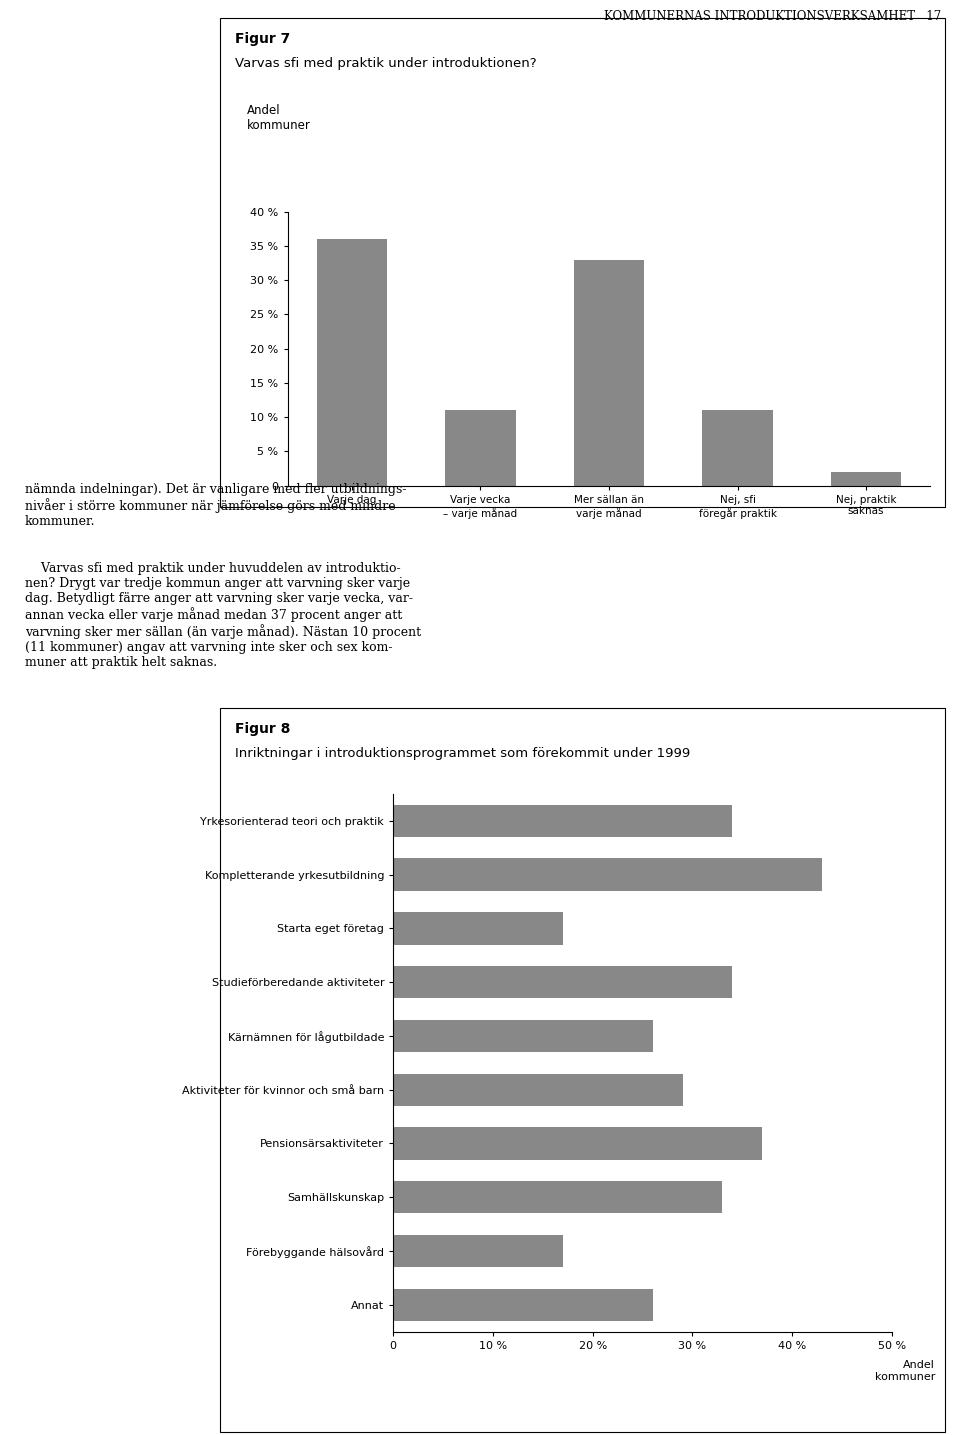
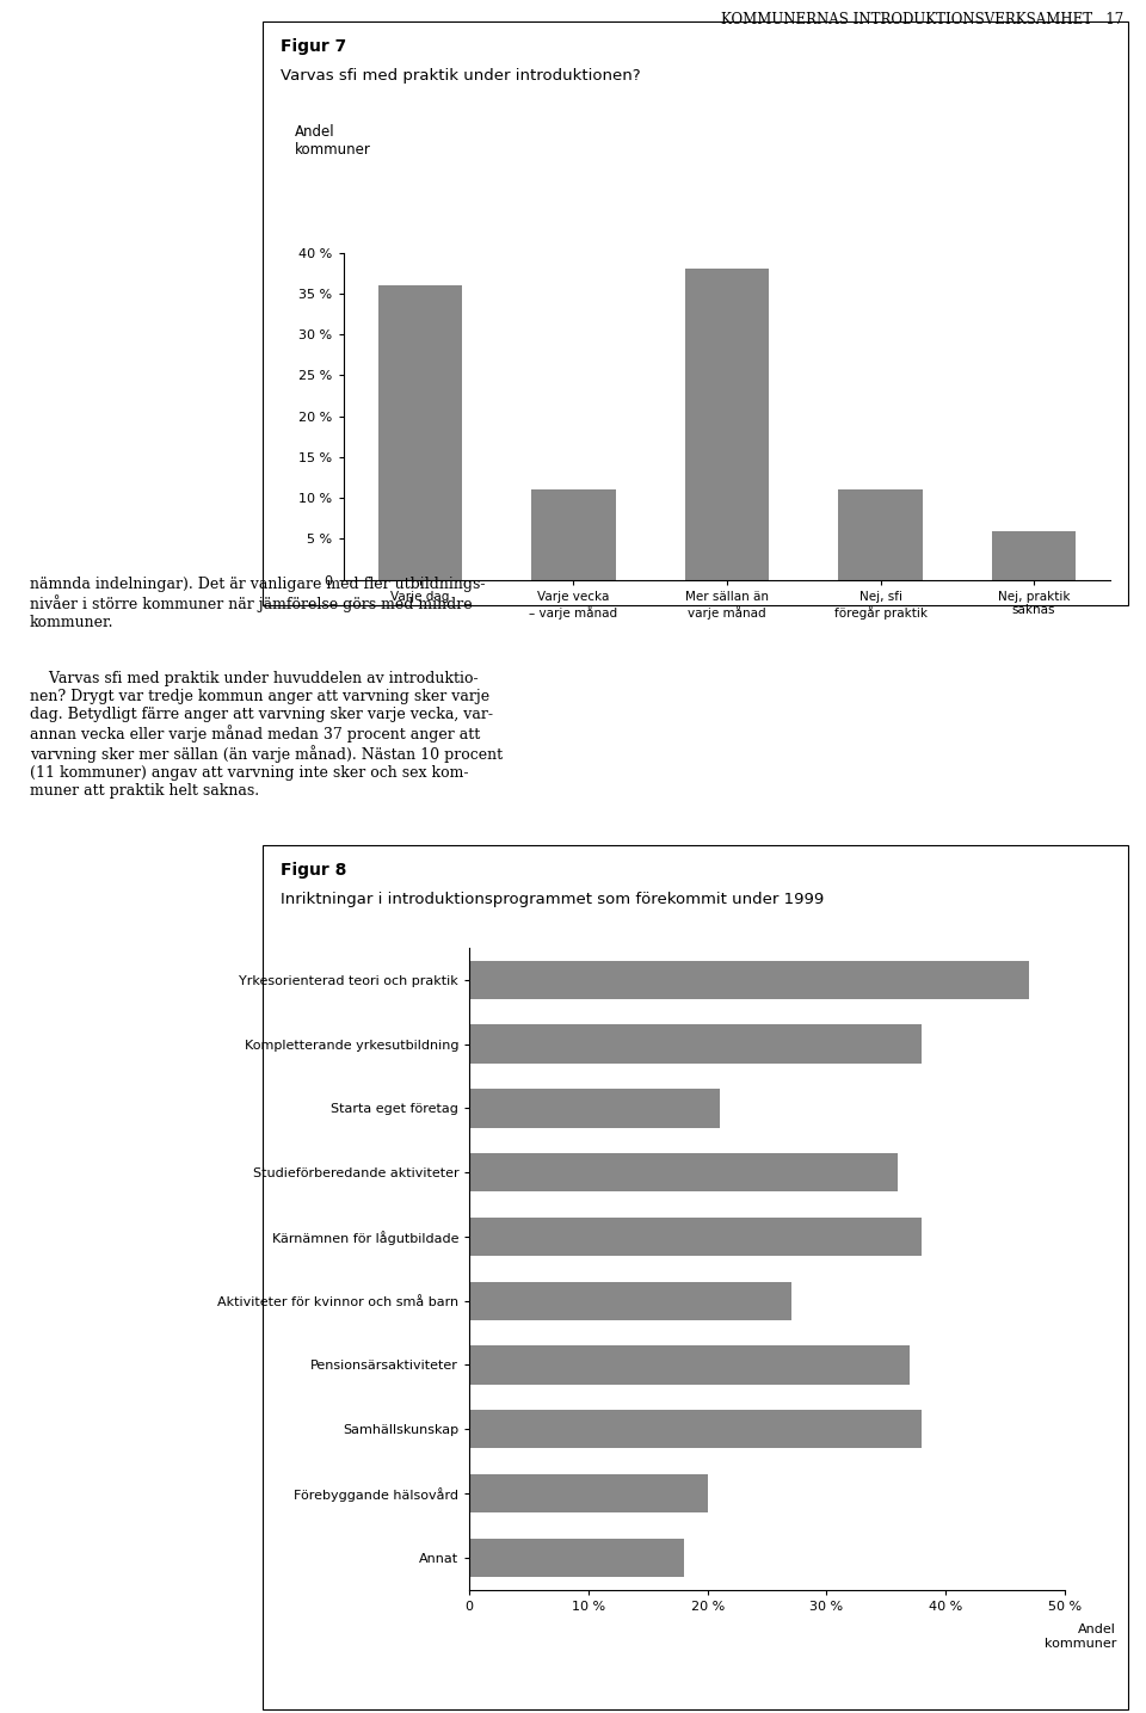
Mer sällan än varje månad: 33 % -> 38 %
Nej, praktik saknas: 2 % -> 6 %
Yrkesorienterad teori och praktik: 34 % -> 47 %
Kompletterande yrkesutbildning: 43 % -> 38 %
Starta eget företag: 17 % -> 21 %
Studieförberedande aktiviteter: 34 % -> 36 %
Kärnämnen för lågutbildade: 26 % -> 38 %
Aktiviteter för kvinnor och små barn: 29 % -> 27 %
Samhällskunskap: 33 % -> 38 %
Förebyggande hälsovård: 17 % -> 20 %
Annat: 26 % -> 18 %
